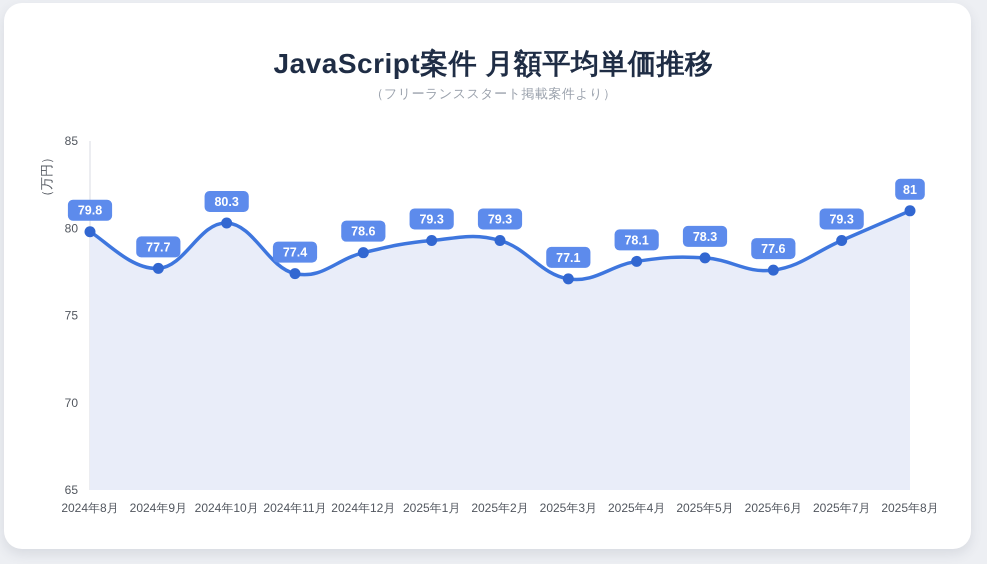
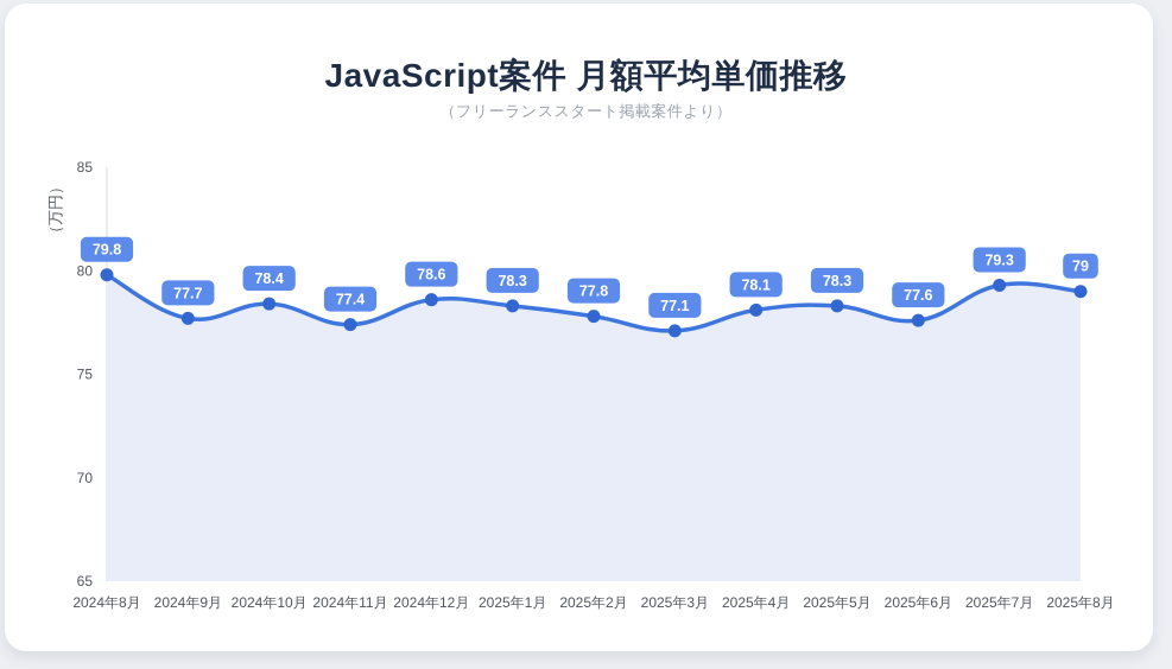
2024年10月: 80.3 -> 78.4
2025年1月: 79.3 -> 78.3
2025年2月: 79.3 -> 77.8
2025年8月: 81 -> 79
